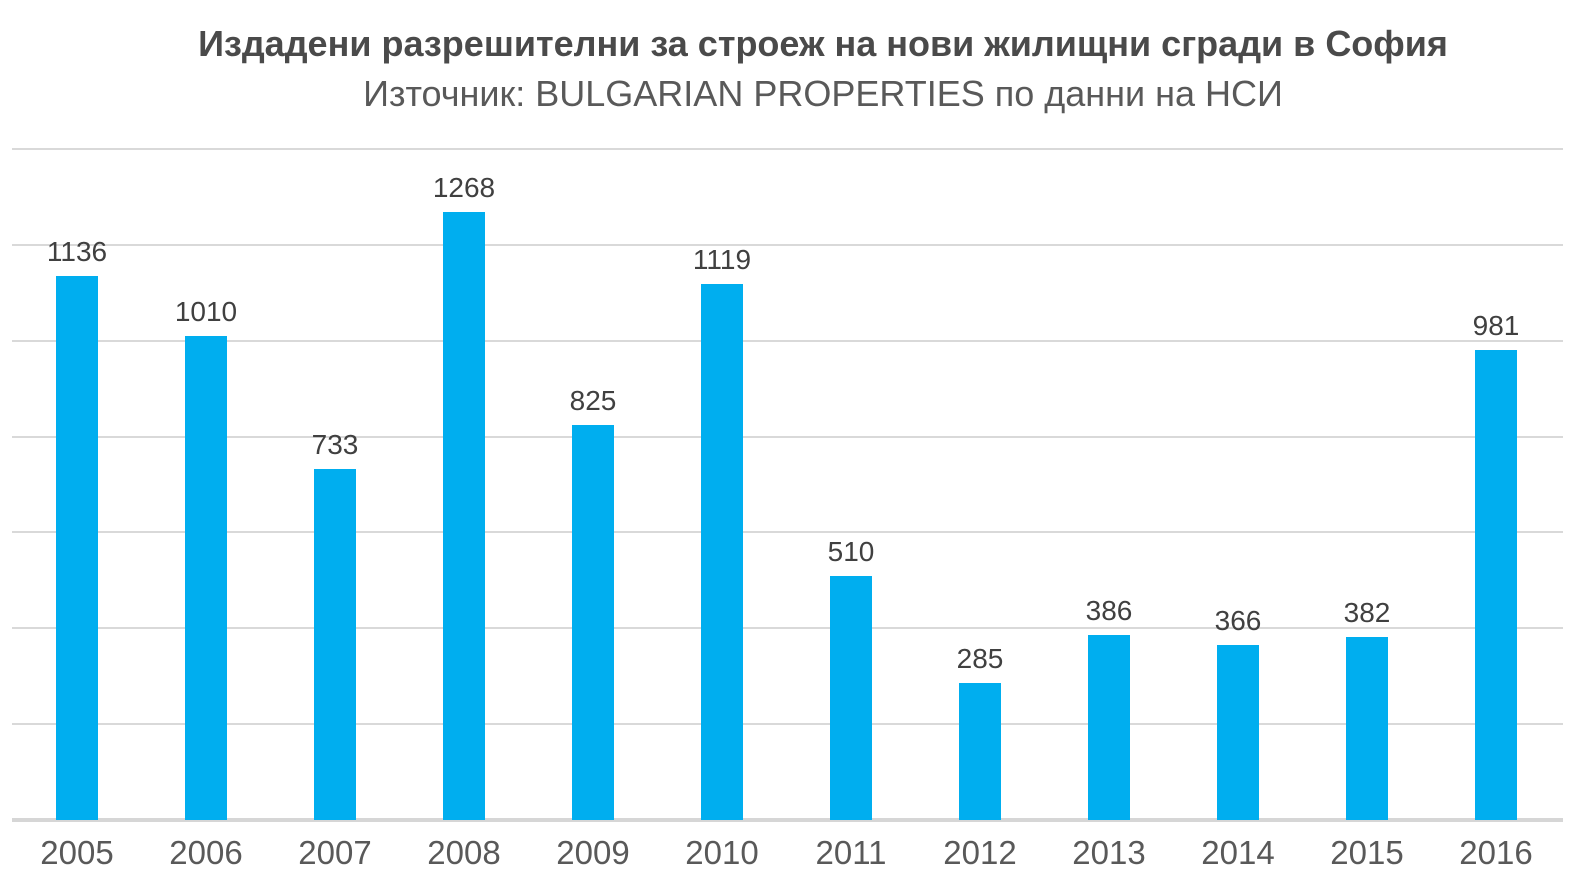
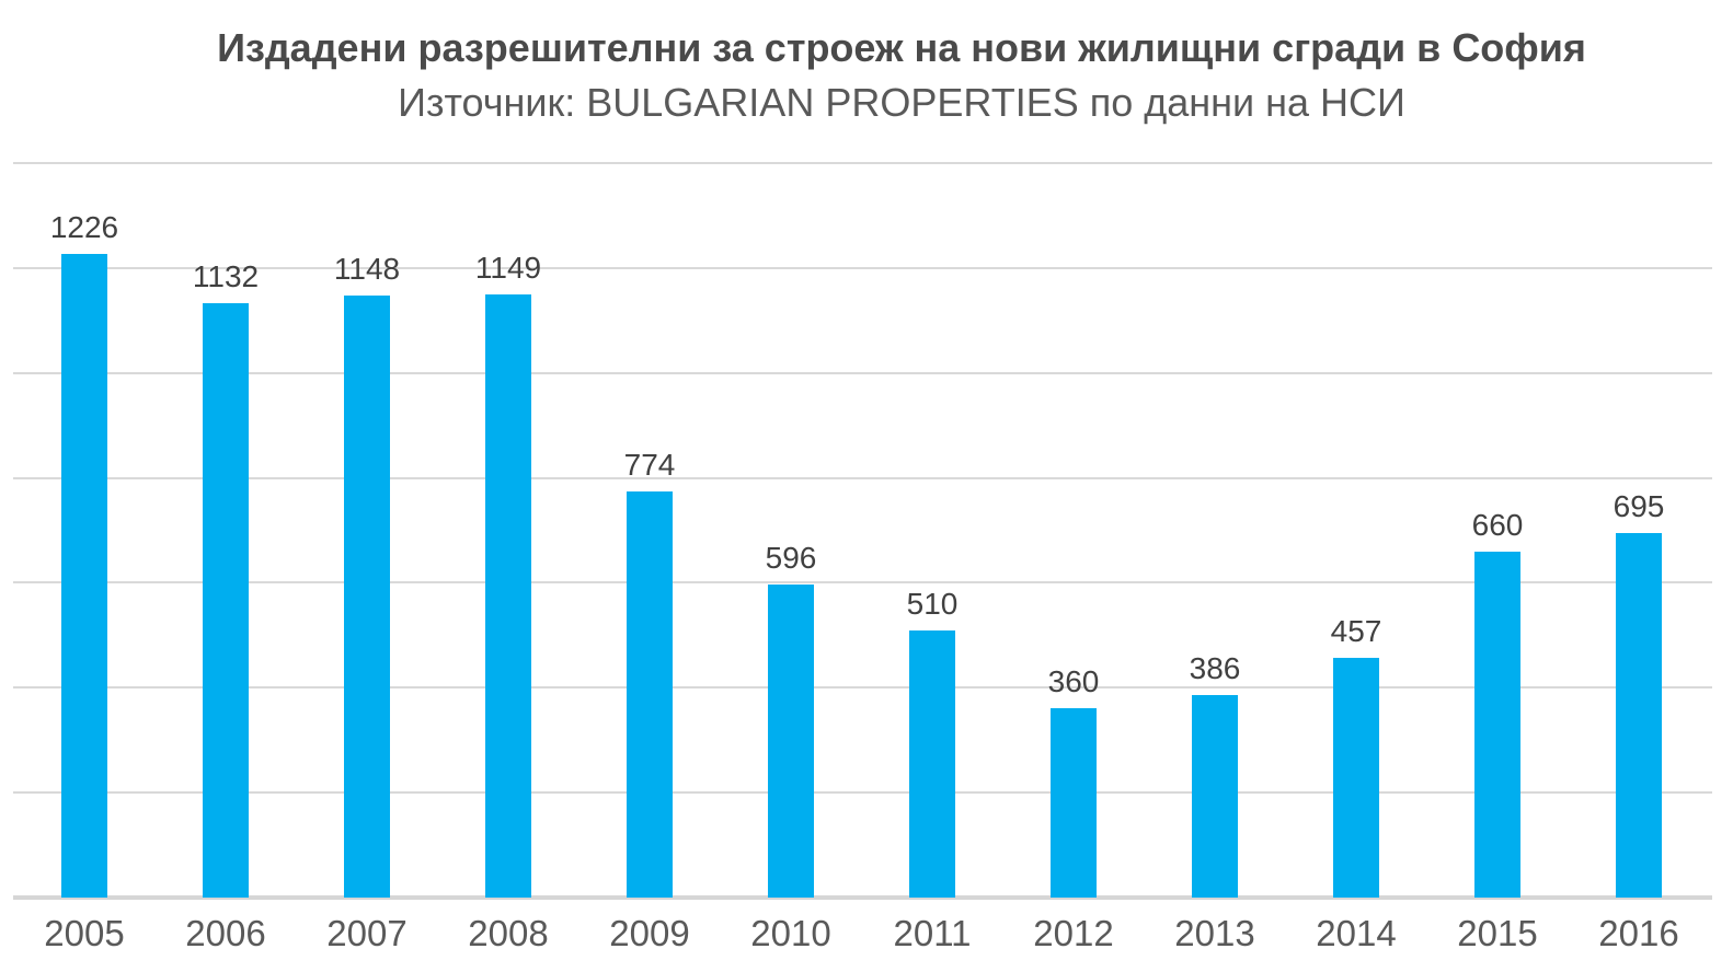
2005: 1136 -> 1226
2006: 1010 -> 1132
2007: 733 -> 1148
2008: 1268 -> 1149
2009: 825 -> 774
2010: 1119 -> 596
2012: 285 -> 360
2014: 366 -> 457
2015: 382 -> 660
2016: 981 -> 695
